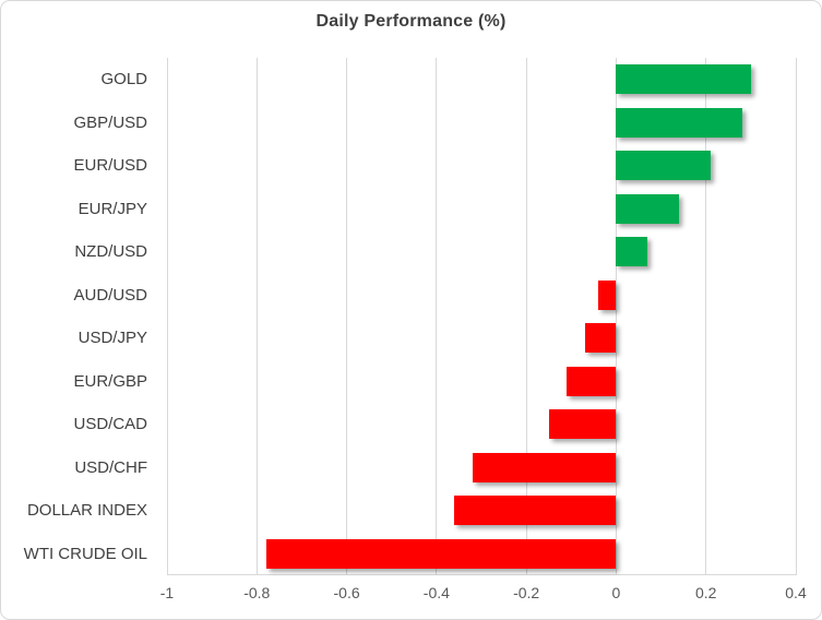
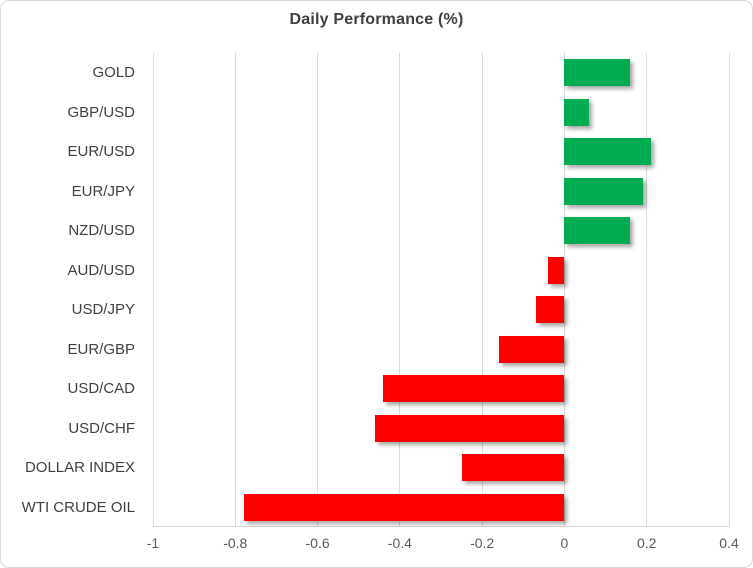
GOLD: 0.30 -> 0.16
GBP/USD: 0.28 -> 0.06
EUR/JPY: 0.14 -> 0.19
NZD/USD: 0.07 -> 0.16
EUR/GBP: -0.11 -> -0.16
USD/CAD: -0.15 -> -0.44
USD/CHF: -0.32 -> -0.46
DOLLAR INDEX: -0.36 -> -0.25
